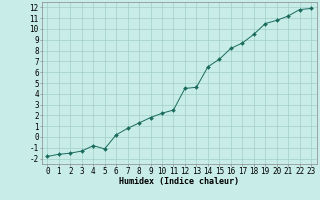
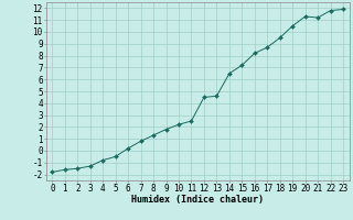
5: -1.1 -> -0.5
20: 10.8 -> 11.3
